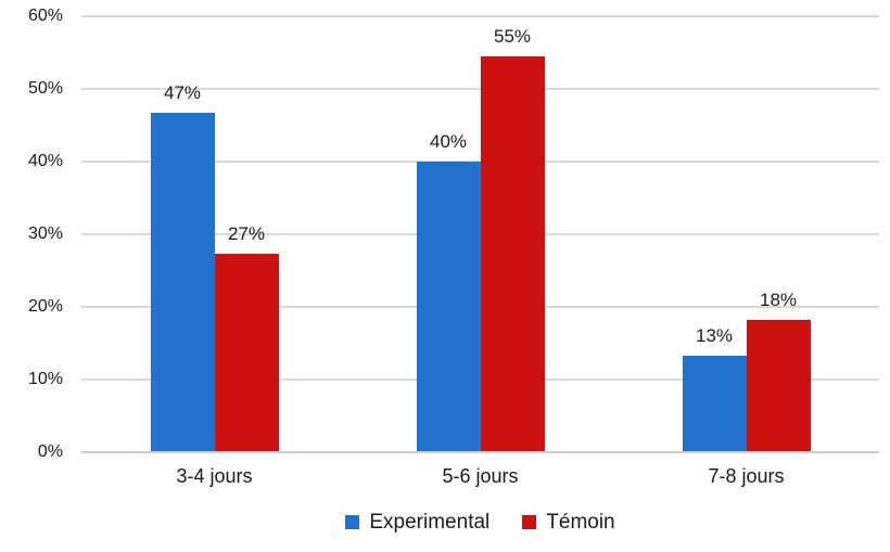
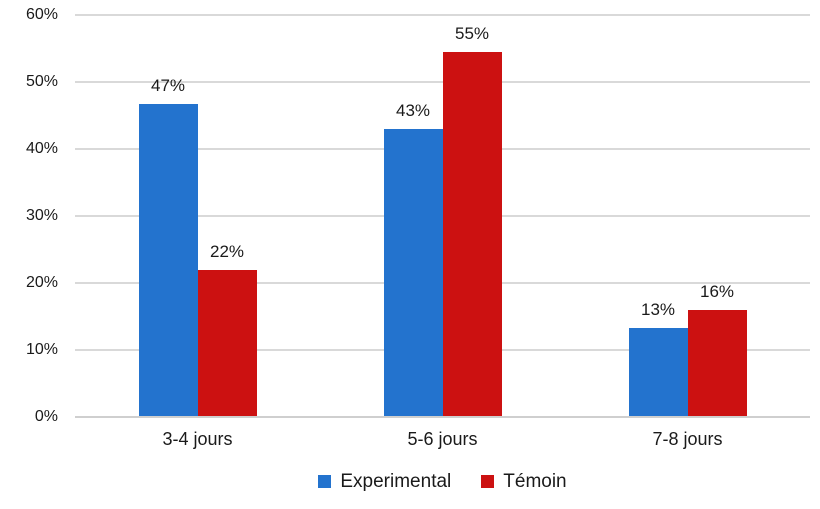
Témoin/3-4 jours: 27% -> 22%
Experimental/5-6 jours: 40% -> 43%
Témoin/7-8 jours: 18% -> 16%
